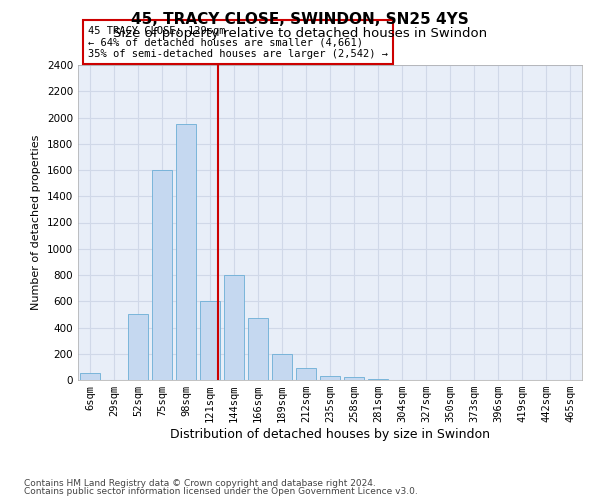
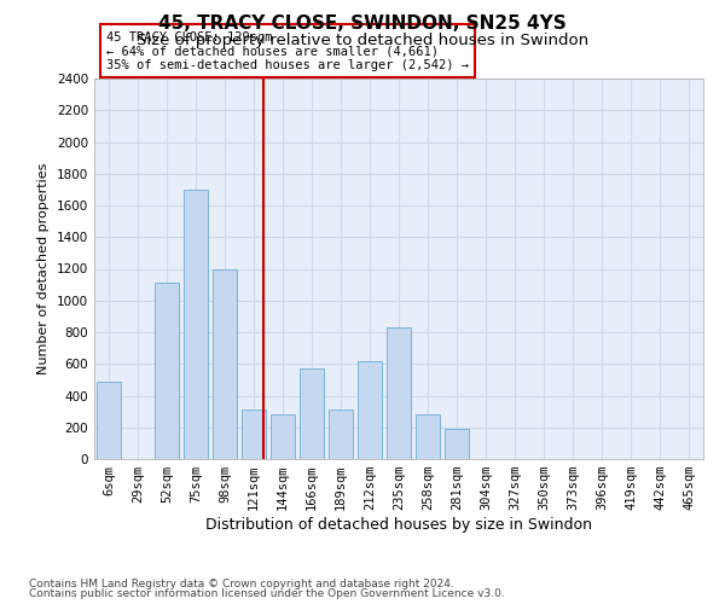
6sqm: 50 -> 490
52sqm: 500 -> 1110
75sqm: 1600 -> 1700
98sqm: 1950 -> 1200
121sqm: 600 -> 310
144sqm: 800 -> 280
166sqm: 480 -> 570
189sqm: 200 -> 310
212sqm: 90 -> 620
235sqm: 30 -> 830
258sqm: 20 -> 280
281sqm: 10 -> 190
